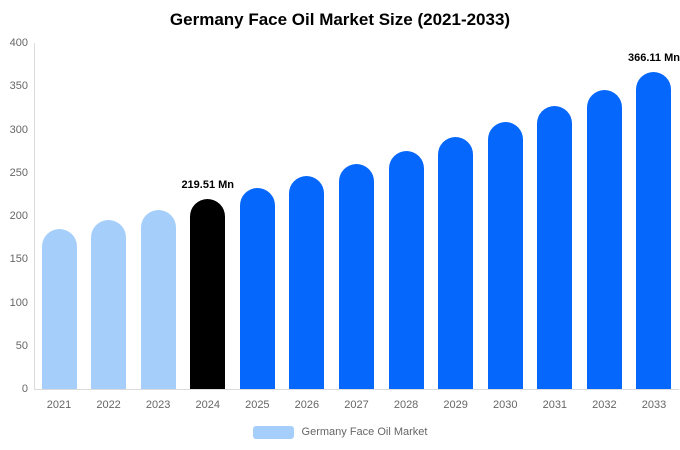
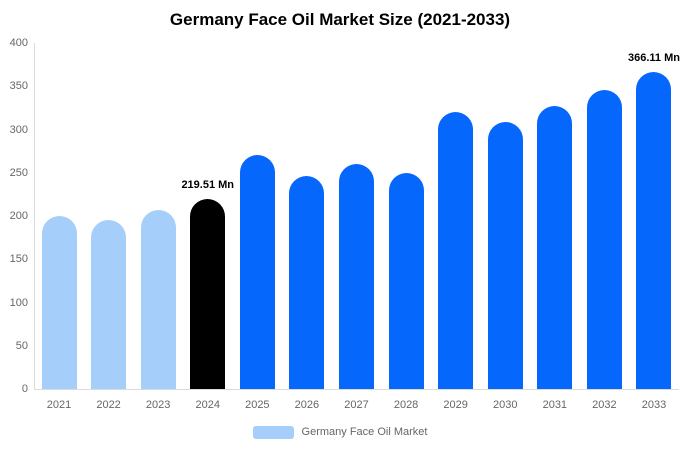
2021: 190 -> 200
2025: 230 -> 270
2028: 280 -> 250
2029: 290 -> 320
